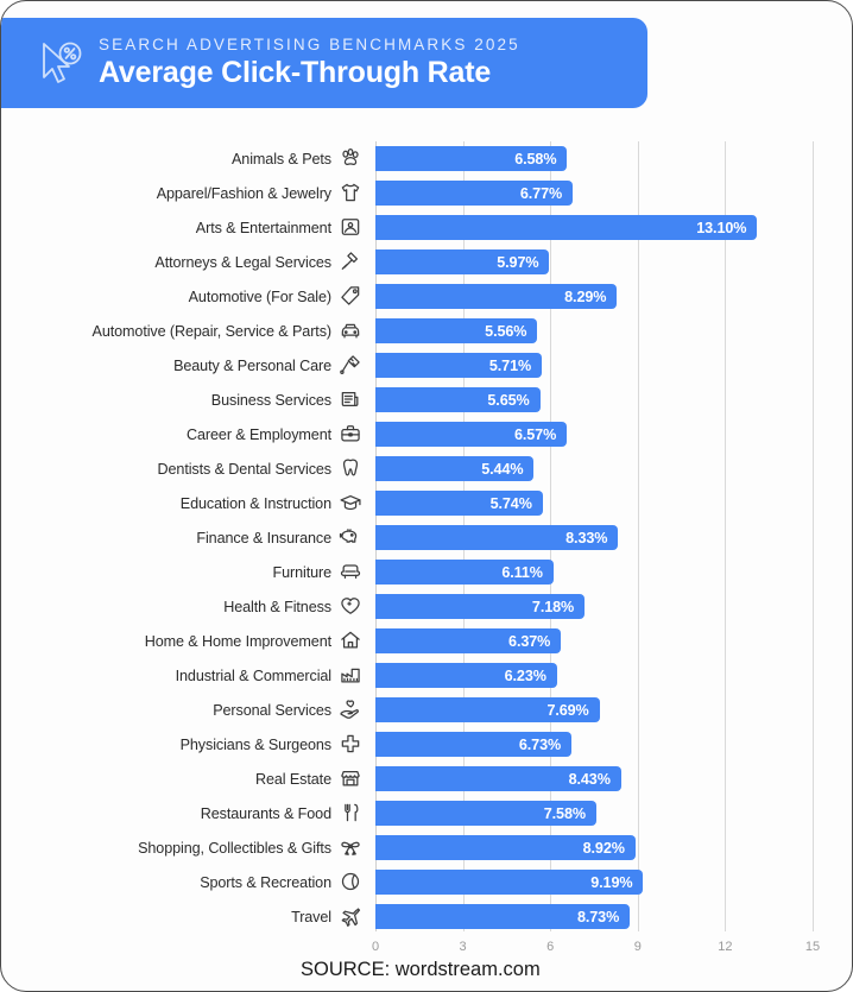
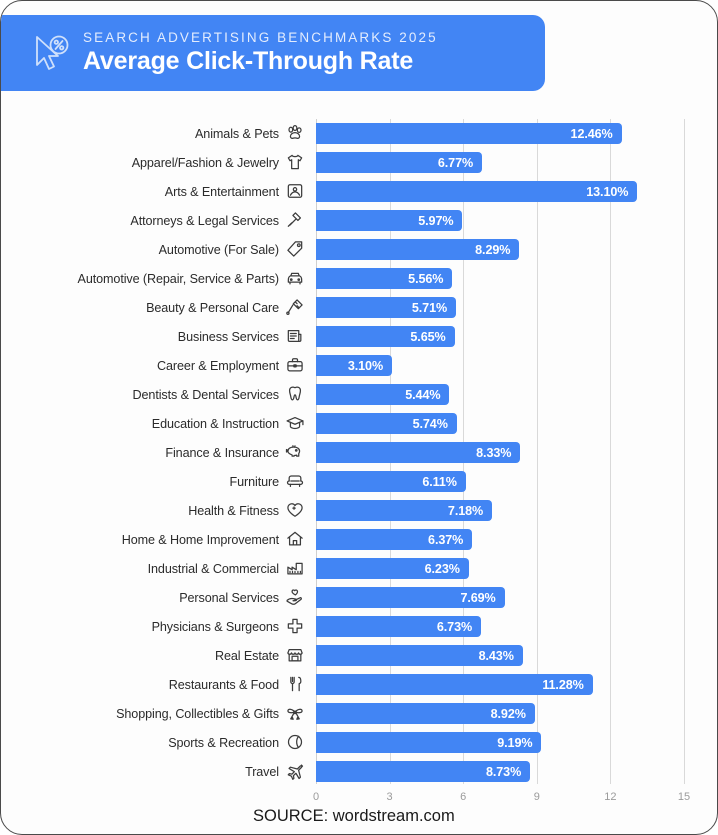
Animals & Pets: 6.58% -> 12.46%
Career & Employment: 6.57% -> 3.10%
Restaurants & Food: 7.58% -> 11.28%
